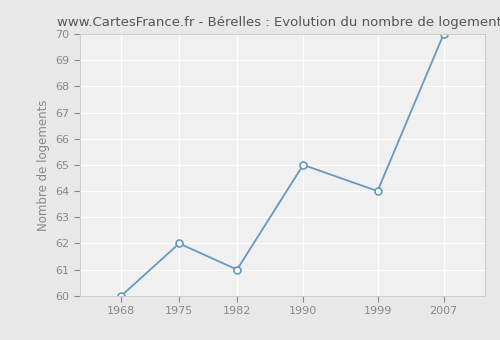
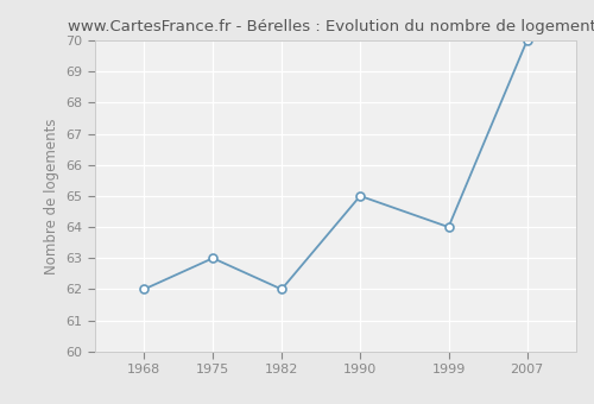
1968: 60 -> 62
1975: 62 -> 63
1982: 61 -> 62
